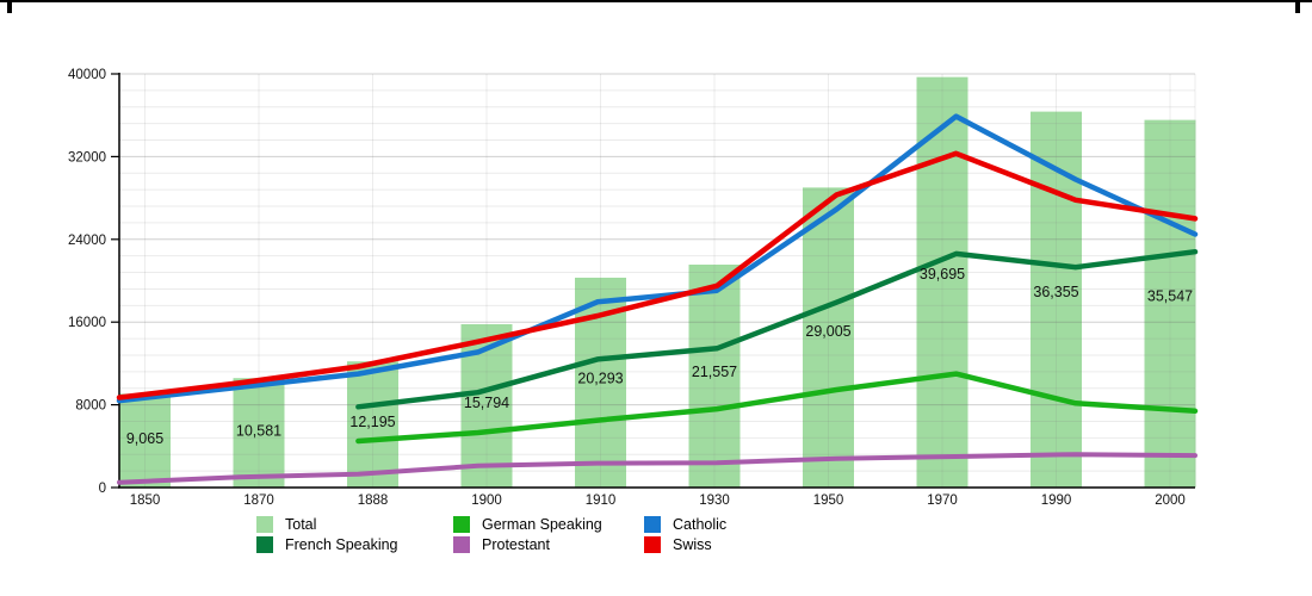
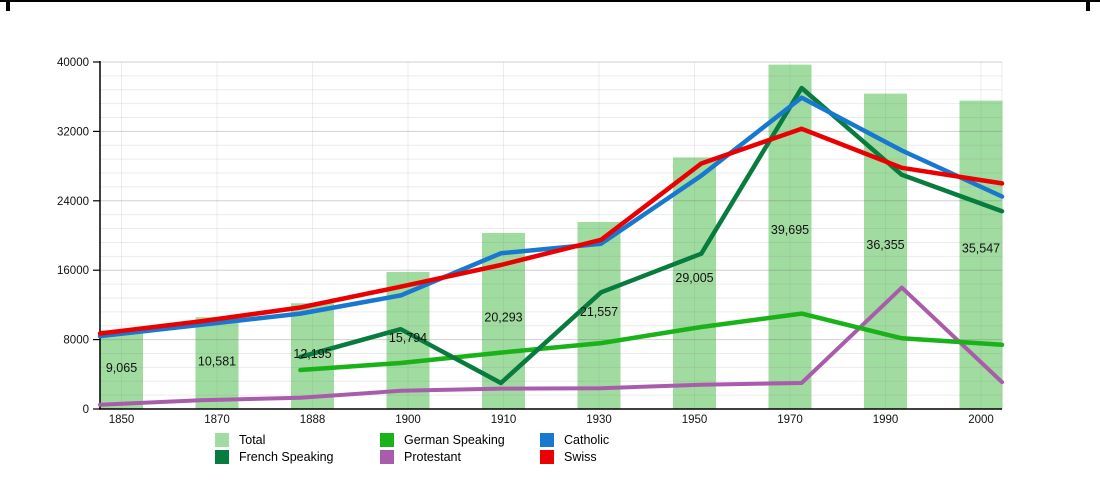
French Speaking/1888: 8000 -> 6000
French Speaking/1910: 12000 -> 3000
French Speaking/1970: 23000 -> 37000
Protestant/1990: 3000 -> 14000
French Speaking/1990: 21000 -> 27000
